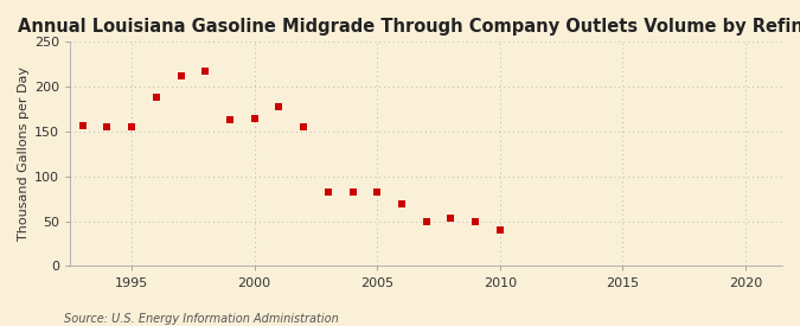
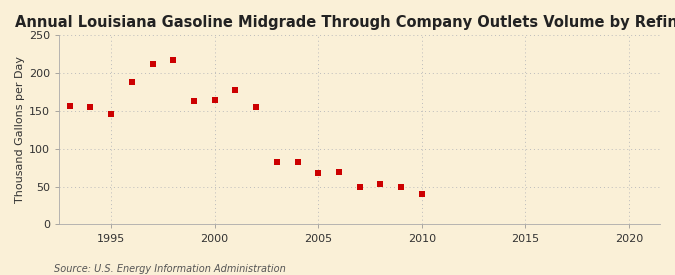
1995: 155 -> 146
2005: 82 -> 68
